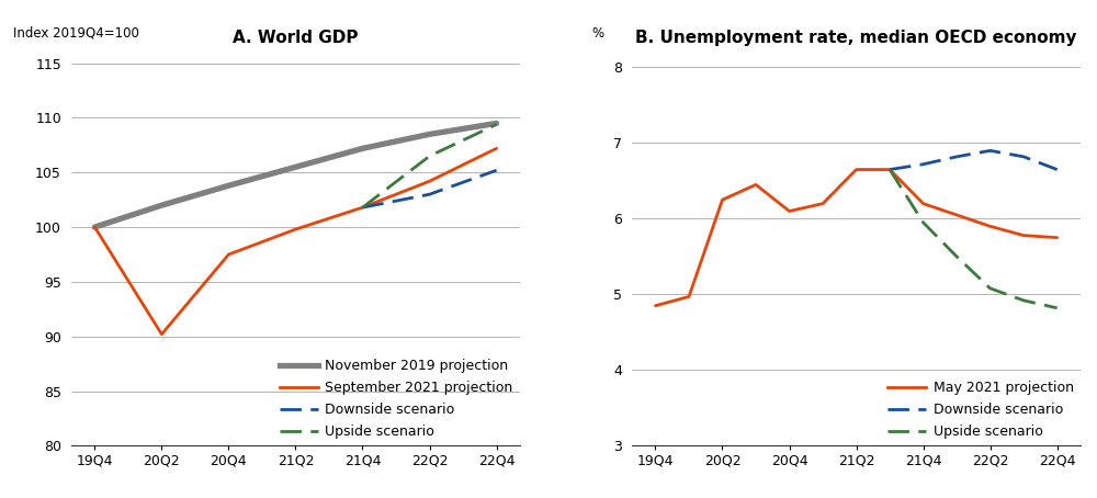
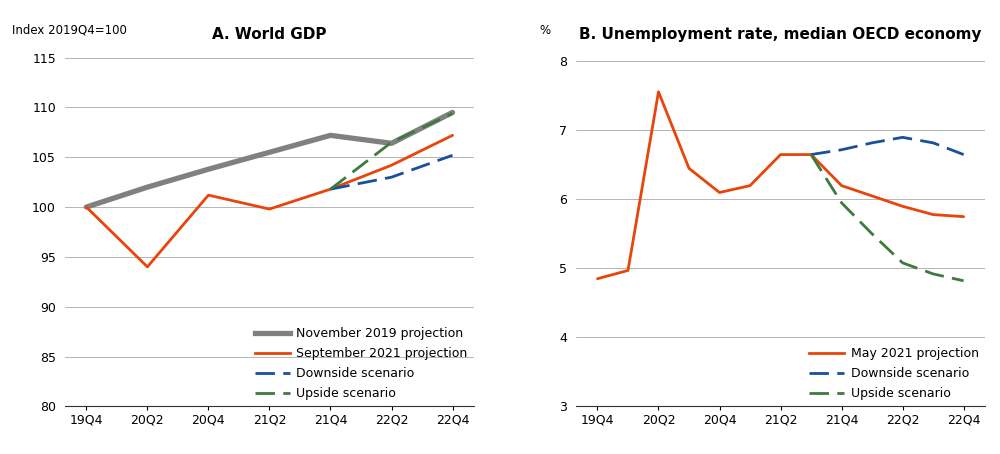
A. World GDP/September 2021 projection/20Q2: 90.2 -> 94.0
A. World GDP/September 2021 projection/20Q4: 97.5 -> 101.2
A. World GDP/November 2019 projection/22Q2: 108.5 -> 106.4
B. Unemployment rate, median OECD economy/May 2021 projection/20Q2: 6.25 -> 7.56
